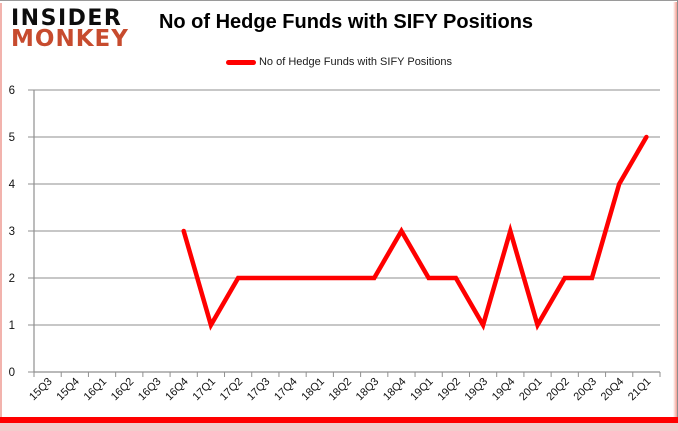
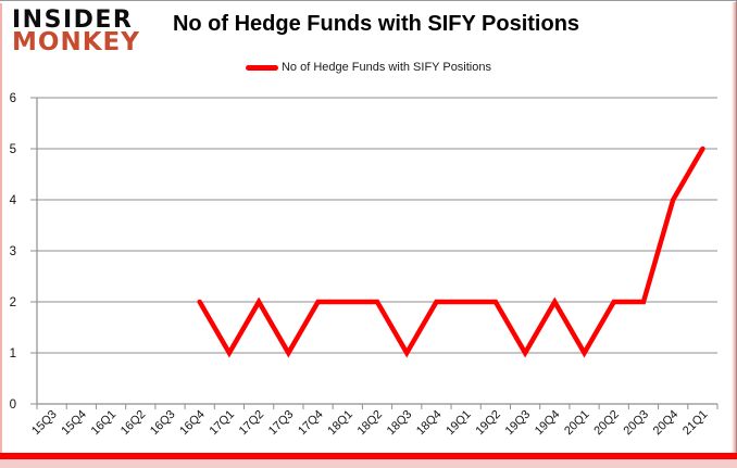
16Q4: 3 -> 2
17Q3: 2 -> 1
18Q3: 2 -> 1
18Q4: 3 -> 2
19Q4: 3 -> 2
